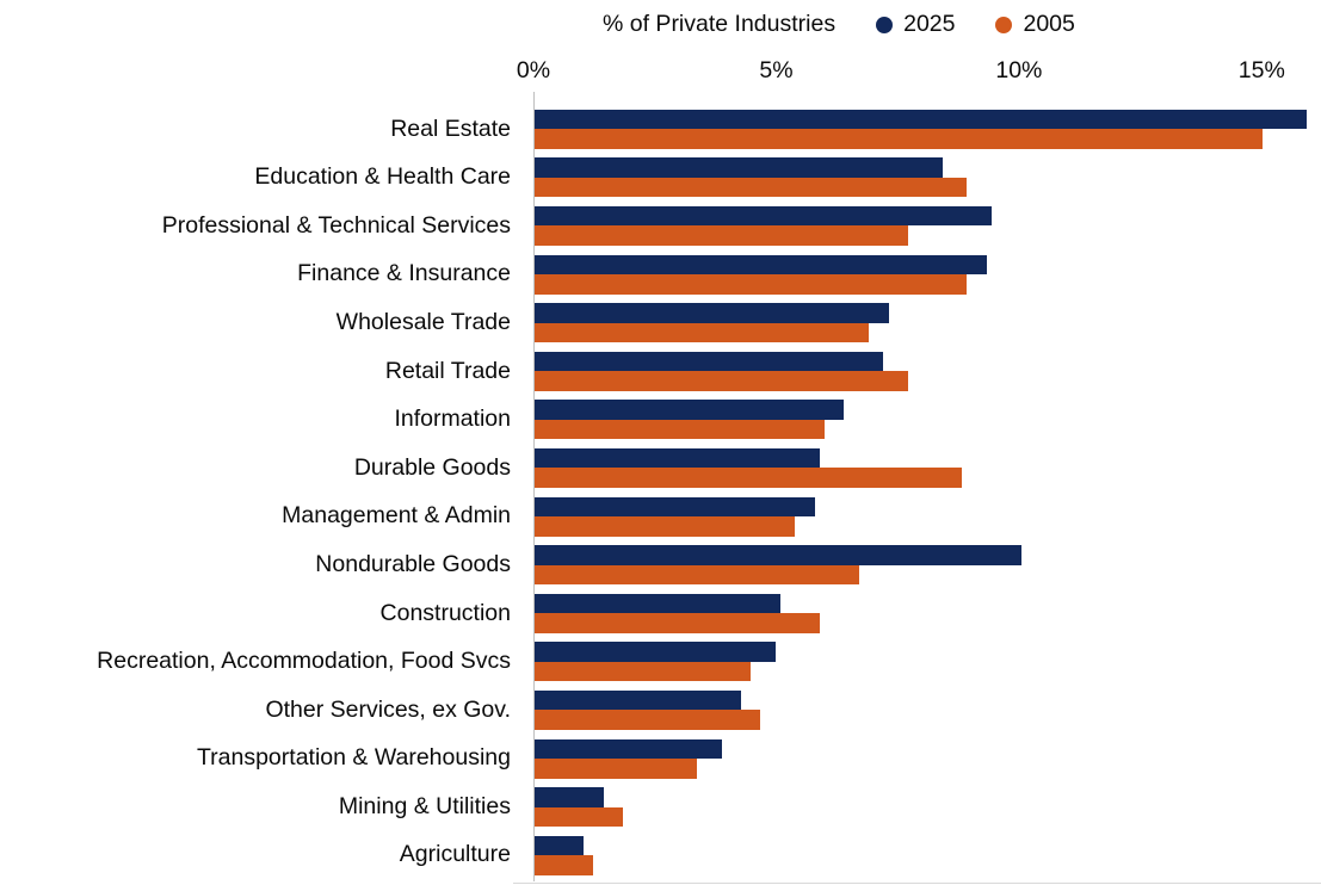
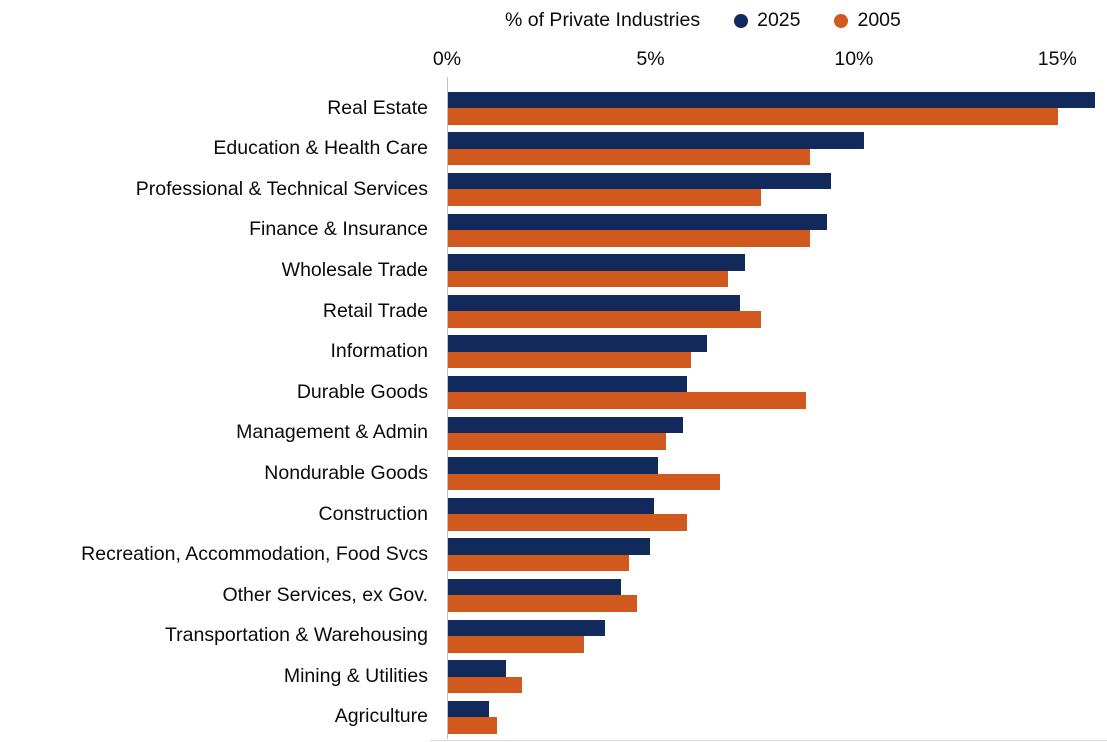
2025/Education & Health Care: 8.3% -> 10.1%
2025/Nondurable Goods: 9.9% -> 5.1%
